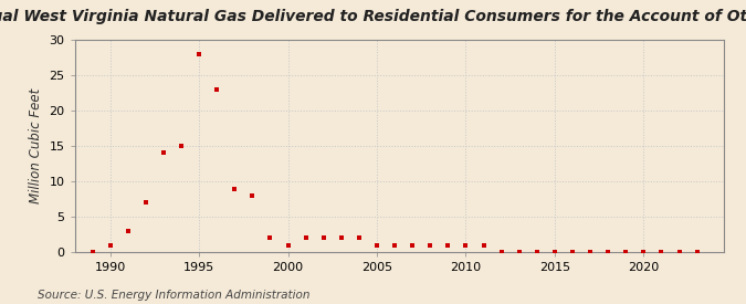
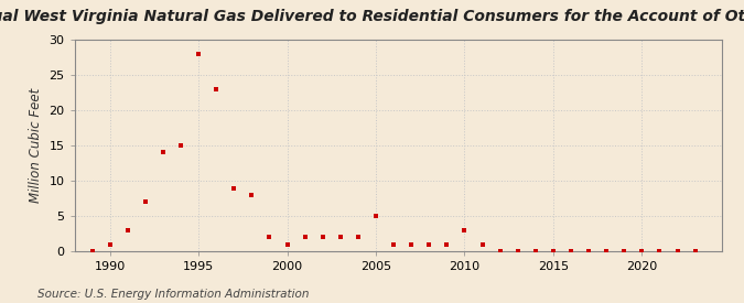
2005: 1 -> 5
2010: 1 -> 3
